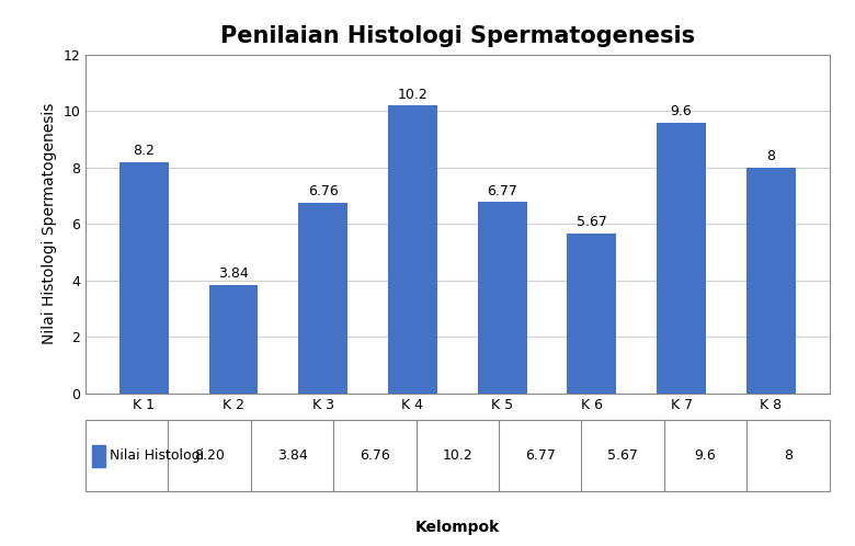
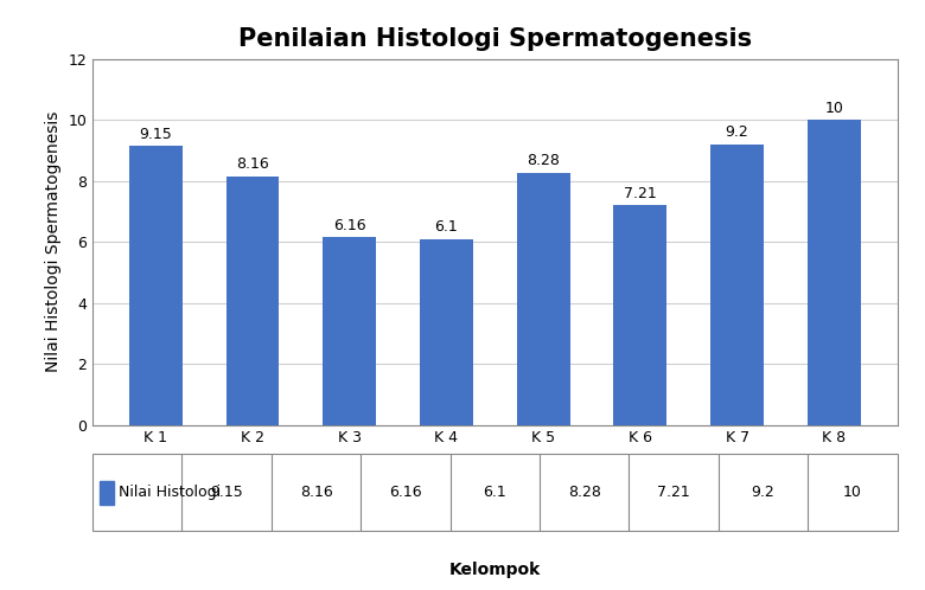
K 1: 8.2 -> 9.15
K 2: 3.84 -> 8.16
K 3: 6.76 -> 6.16
K 4: 10.2 -> 6.1
K 5: 6.77 -> 8.28
K 6: 5.67 -> 7.21
K 7: 9.6 -> 9.2
K 8: 8 -> 10
